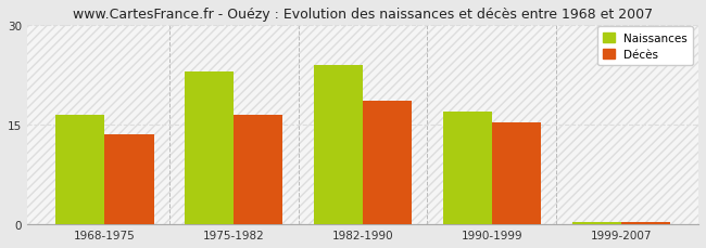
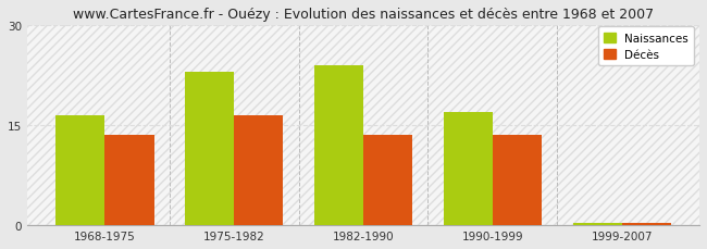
Décès/1982-1990: 18.6 -> 13.5
Décès/1990-1999: 15.4 -> 13.5
